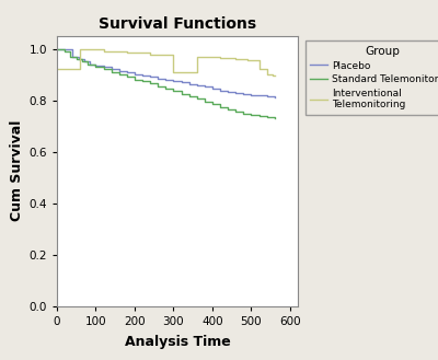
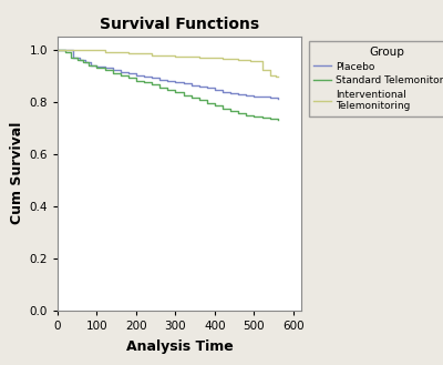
Interventional Telemonitoring/0: 0.920 -> 1.000
Interventional Telemonitoring/300: 0.910 -> 0.972
